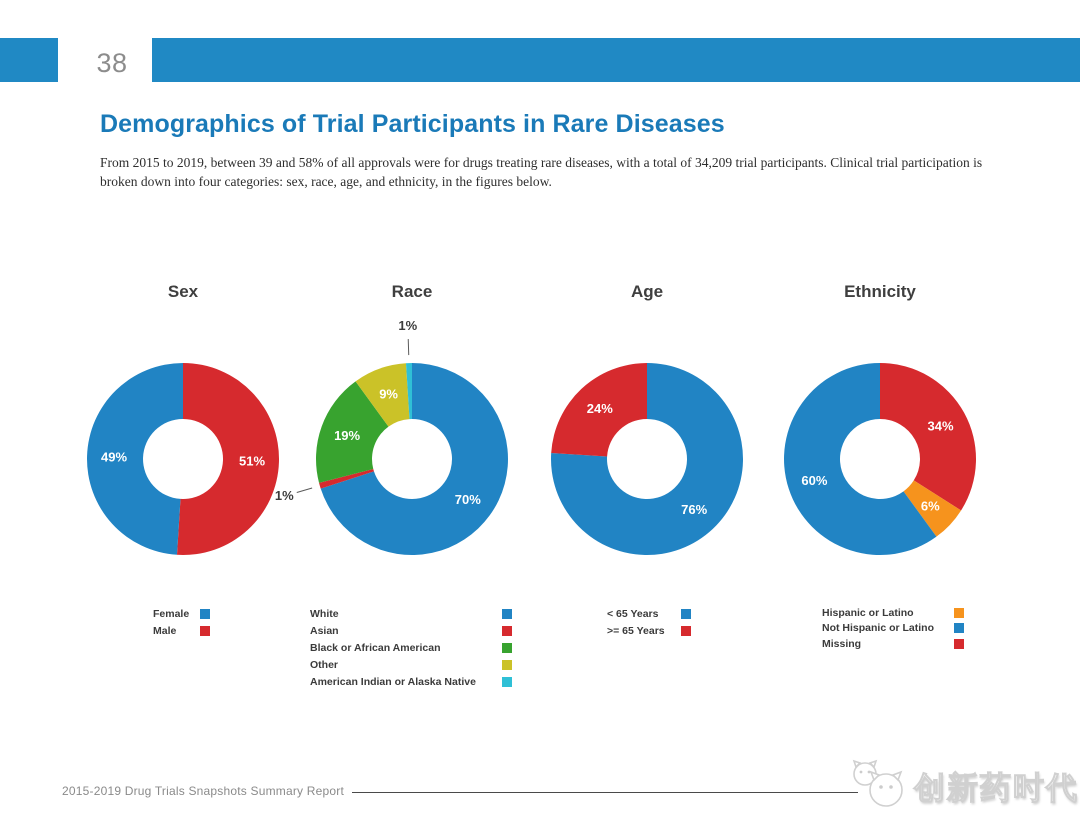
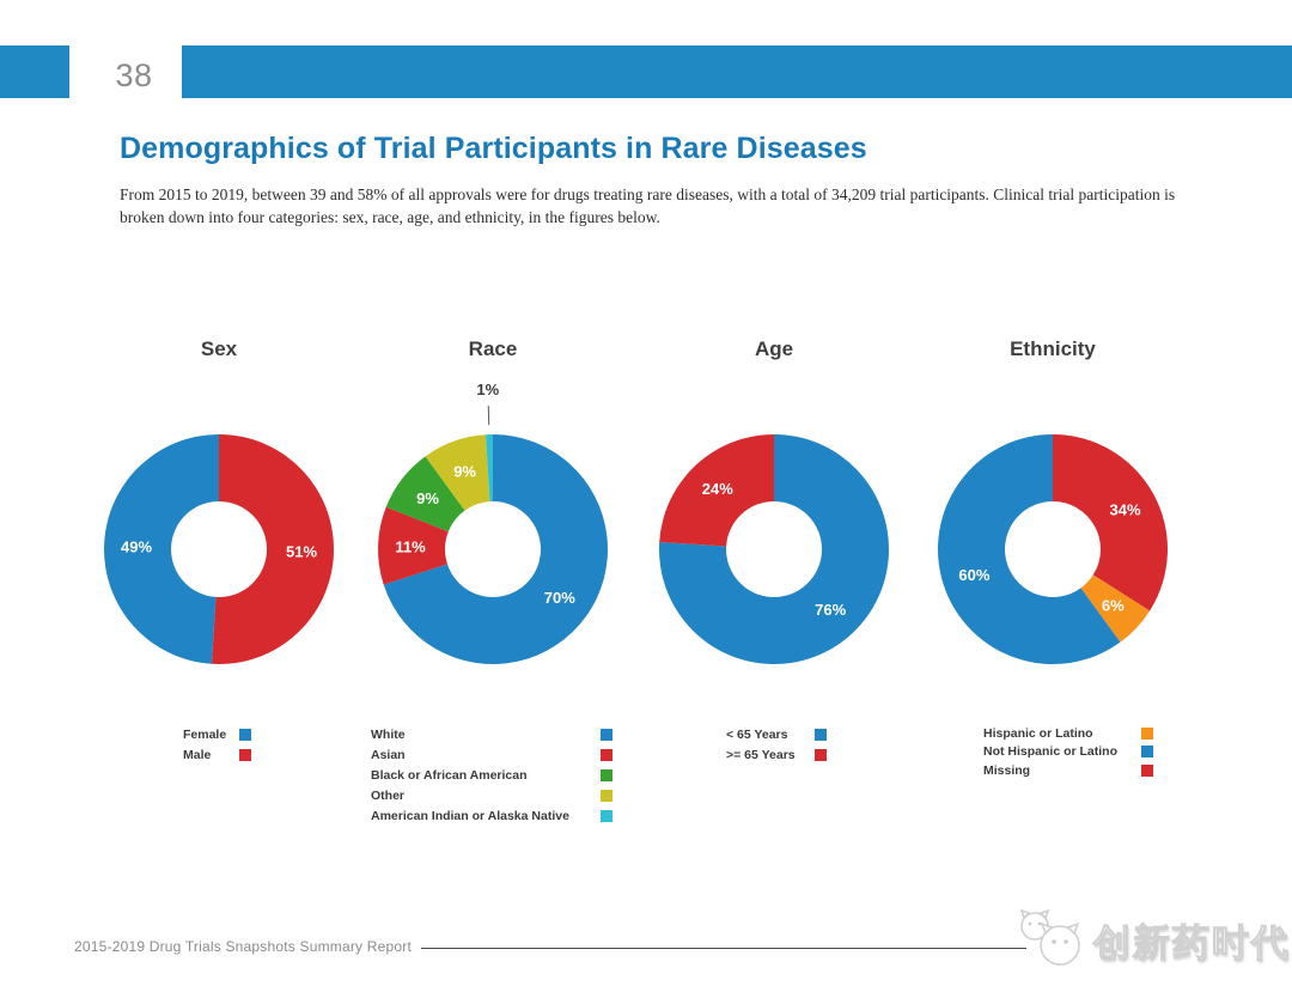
Race/Asian: 1% -> 11%
Race/Black or African American: 19% -> 9%
